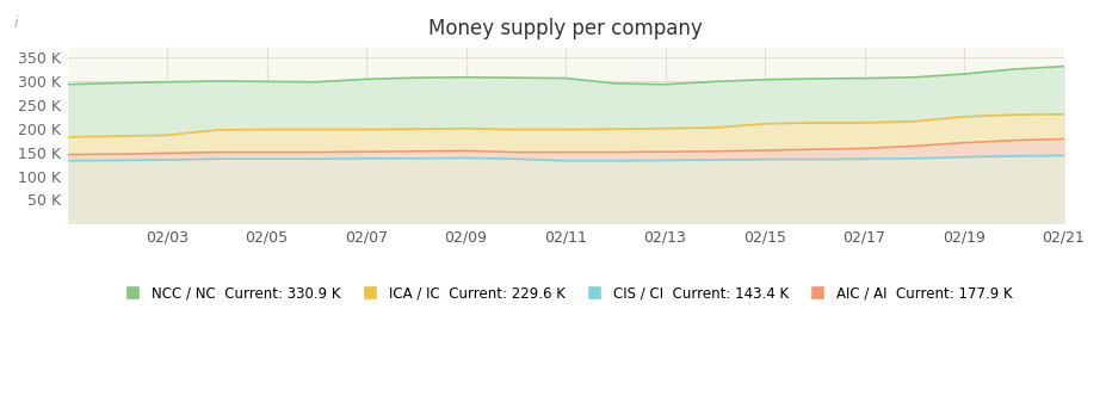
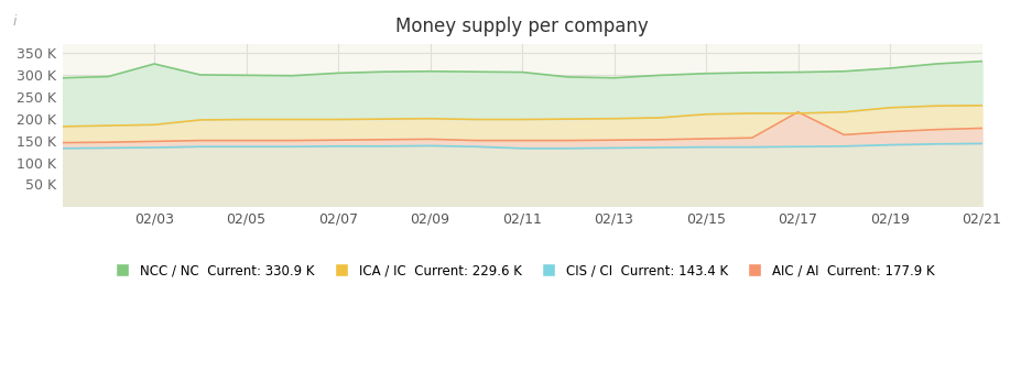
NCC / NC Current: 330.9 K/02/03: 298 K -> 325 K
AIC / AI Current: 177.9 K/02/17: 158 K -> 215 K
